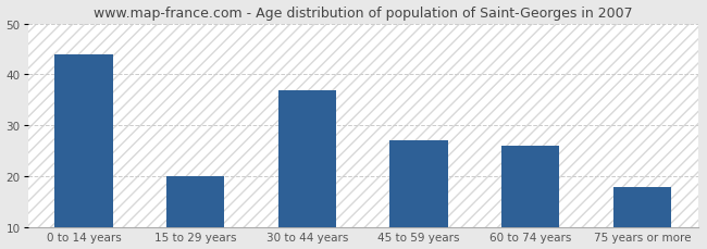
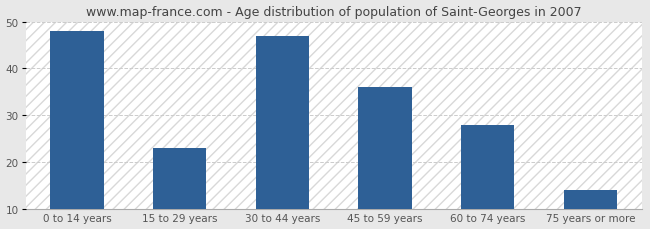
0 to 14 years: 44 -> 48
15 to 29 years: 20 -> 23
30 to 44 years: 37 -> 47
45 to 59 years: 27 -> 36
60 to 74 years: 26 -> 28
75 years or more: 18 -> 14
